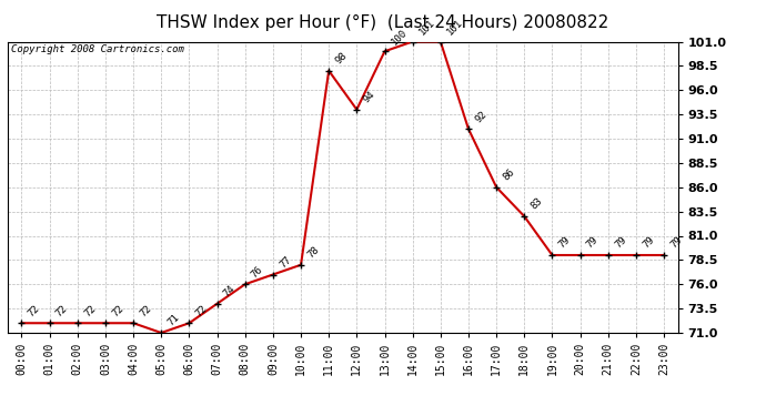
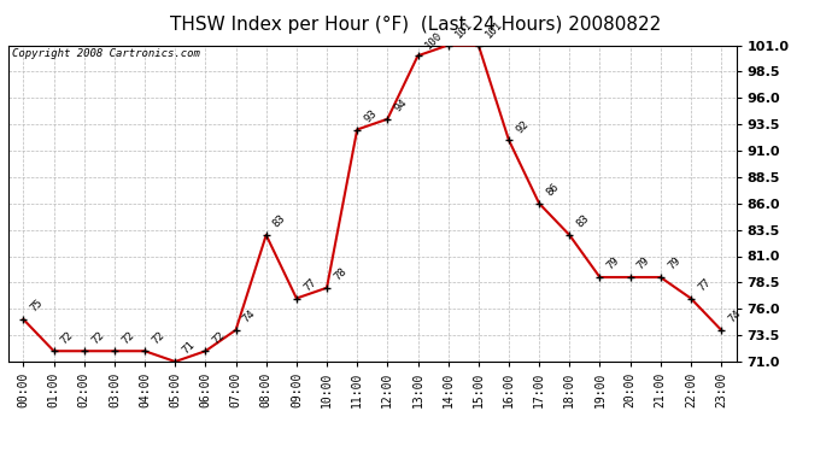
00:00: 72 -> 75
08:00: 76 -> 83
11:00: 98 -> 93
22:00: 79 -> 77
23:00: 79 -> 74
